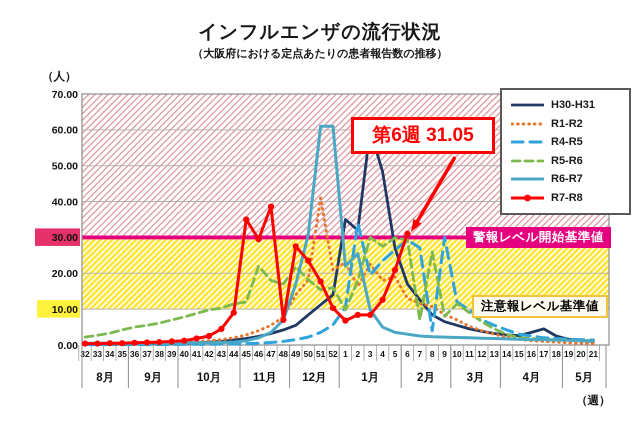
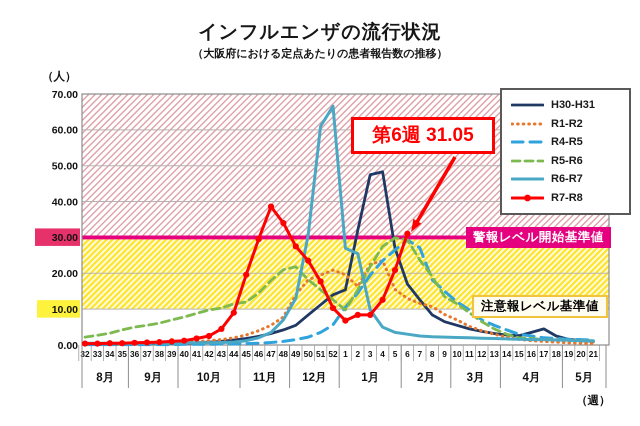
R7-R8/45: 35 -> 20
R5-R6/46: 22 -> 14
R5-R6/48: 17 -> 21
R7-R8/48: 7 -> 34
R6-R7/49: 17 -> 13
R1-R2/51: 41 -> 20
R5-R6/52: 16 -> 13
R6-R7/52: 61 -> 67
H30-H31/1: 35 -> 15
R1-R2/1: 23 -> 20
R6-R7/1: 22 -> 27
R4-R5/2: 34 -> 14
R5-R6/2: 18 -> 15
H30-H31/3: 60 -> 48
R5-R6/3: 30 -> 22
R1-R2/4: 18 -> 24
R1-R2/5: 19 -> 16
R5-R6/7: 7 -> 24
R4-R5/8: 4 -> 18
R5-R6/8: 26 -> 19
R4-R5/9: 30 -> 15
R5-R6/9: 8 -> 14
